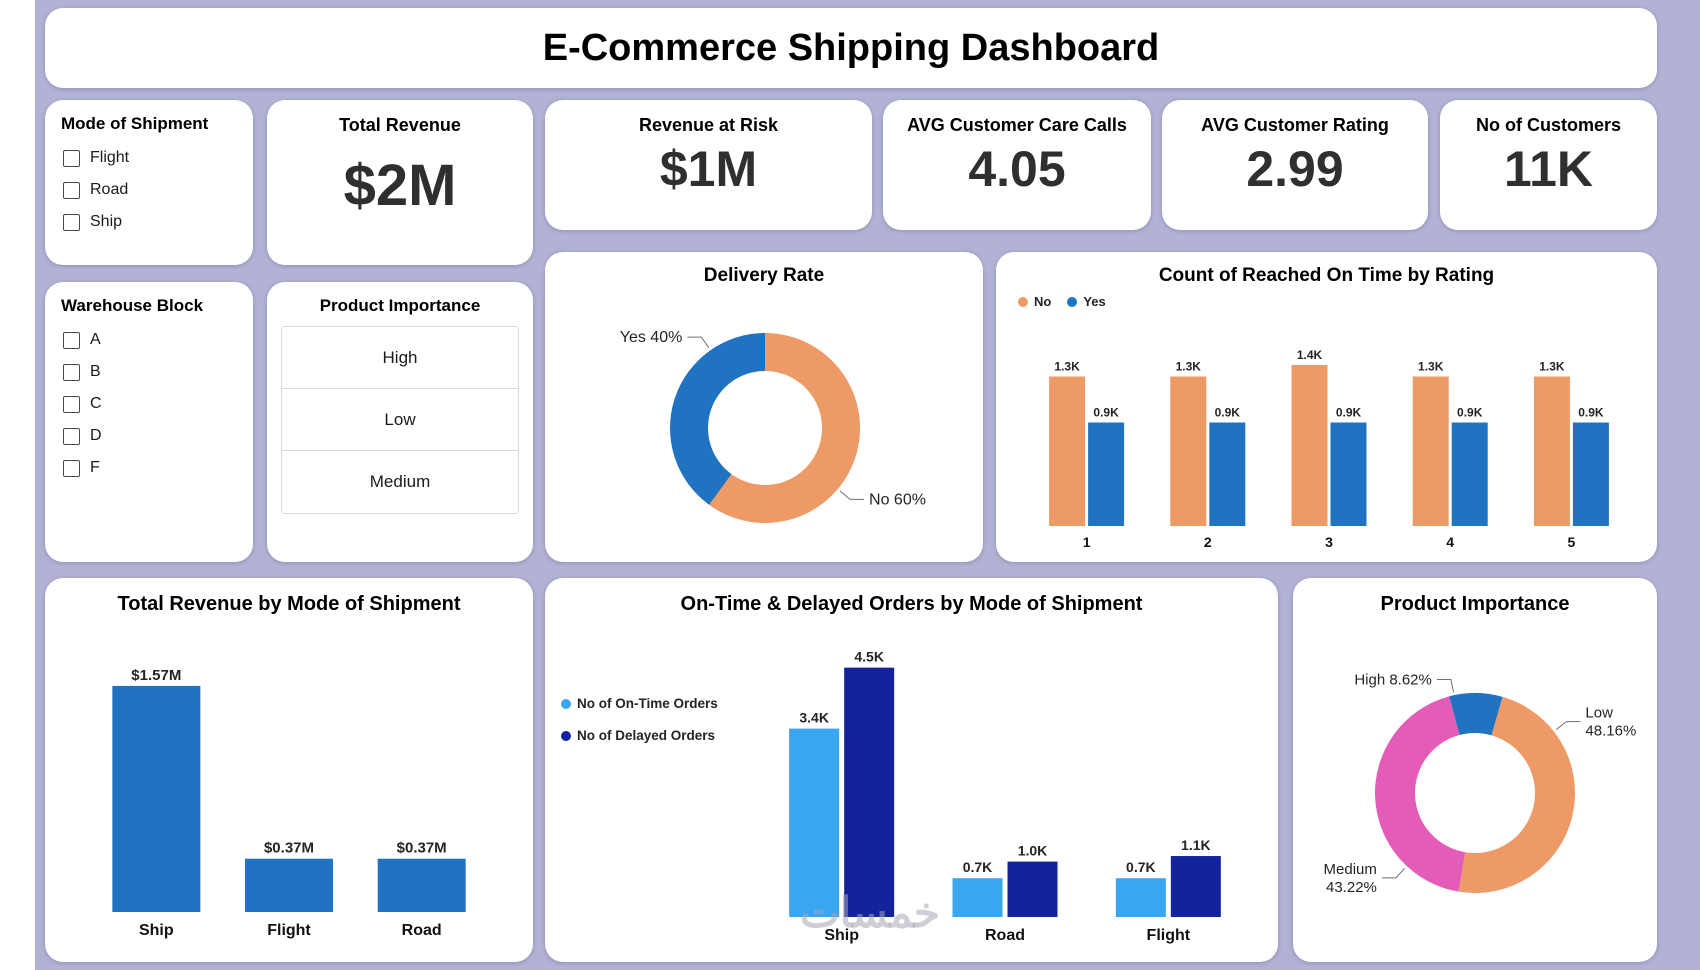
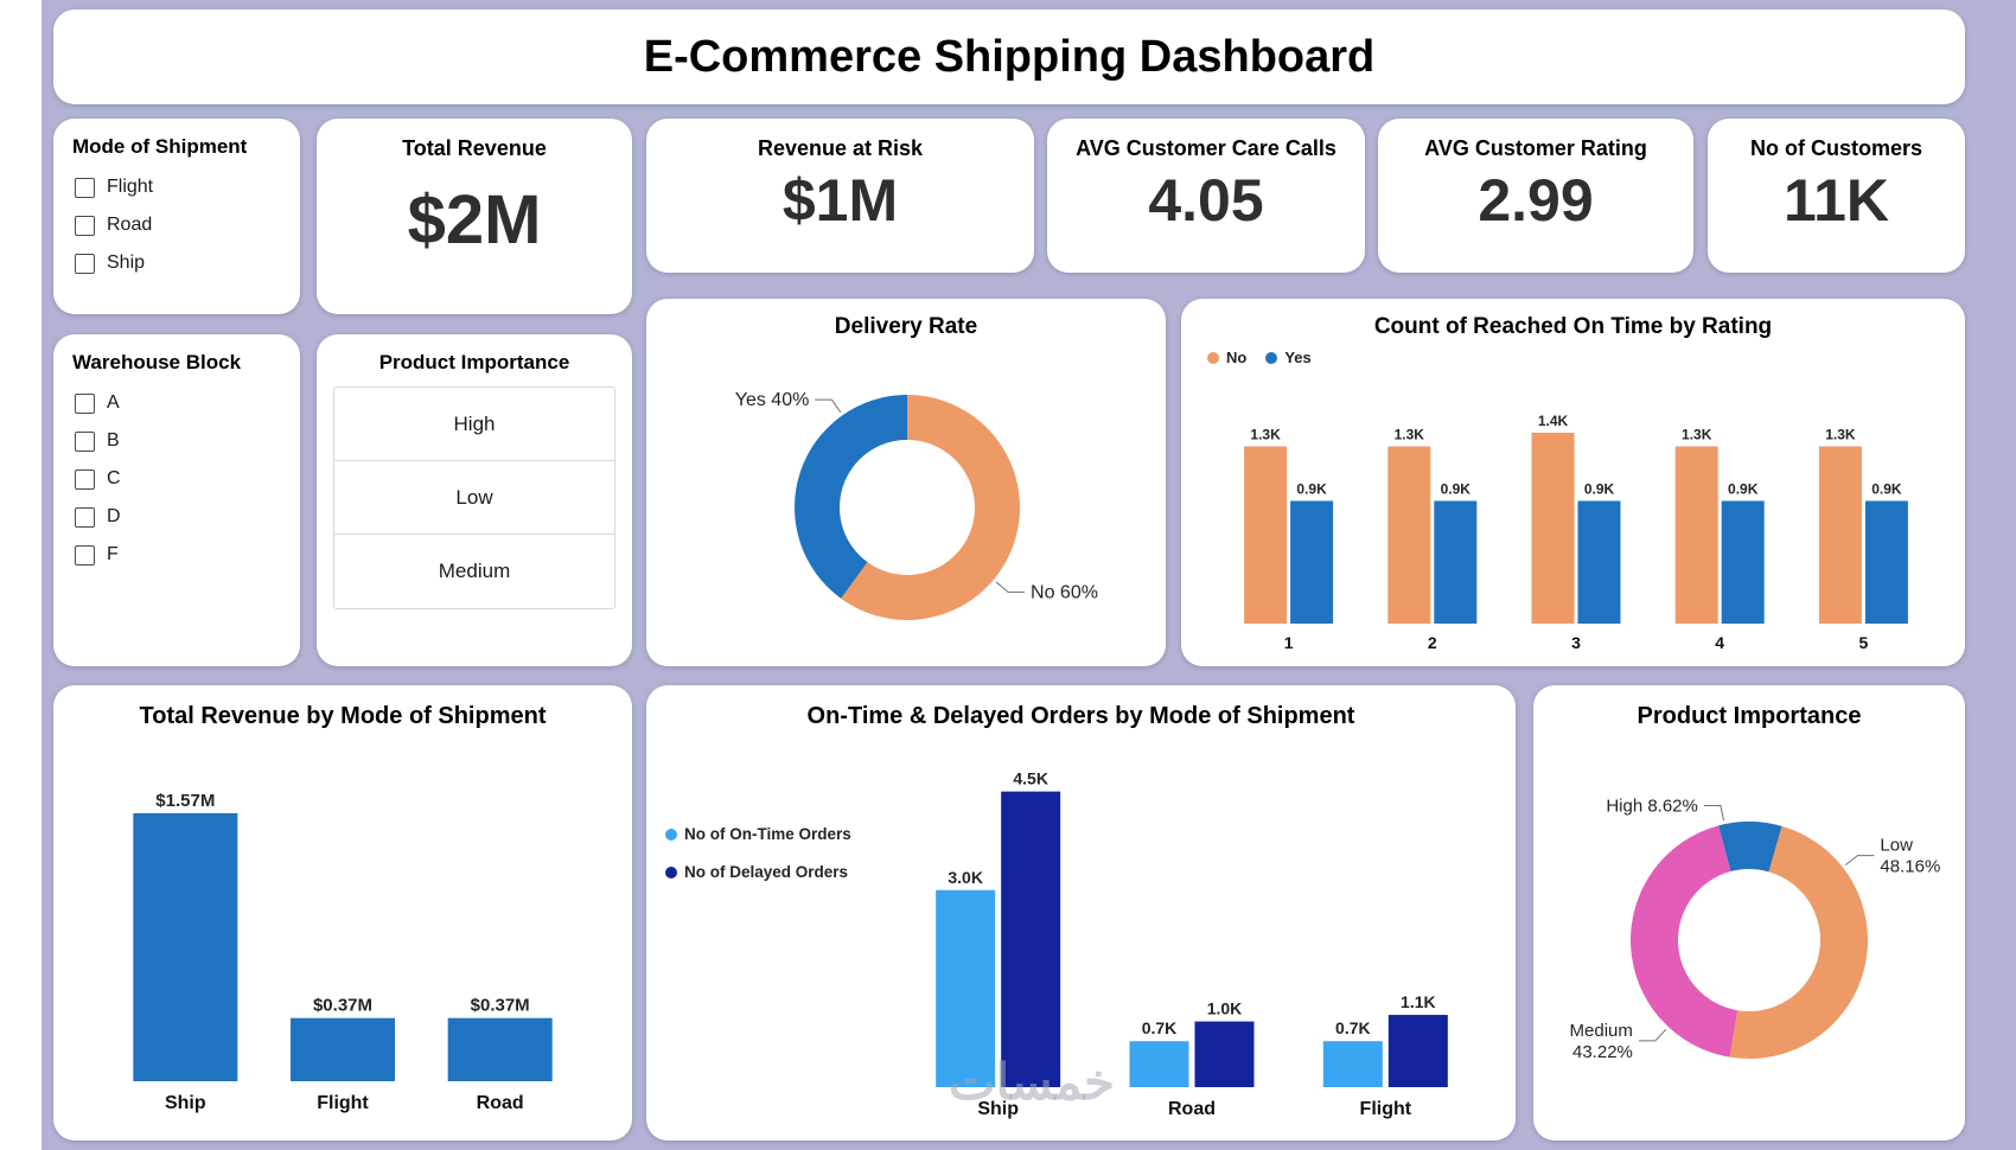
On-Time & Delayed Orders by Mode of Shipment/No of On-Time Orders/Ship: 3.4K -> 3.0K
